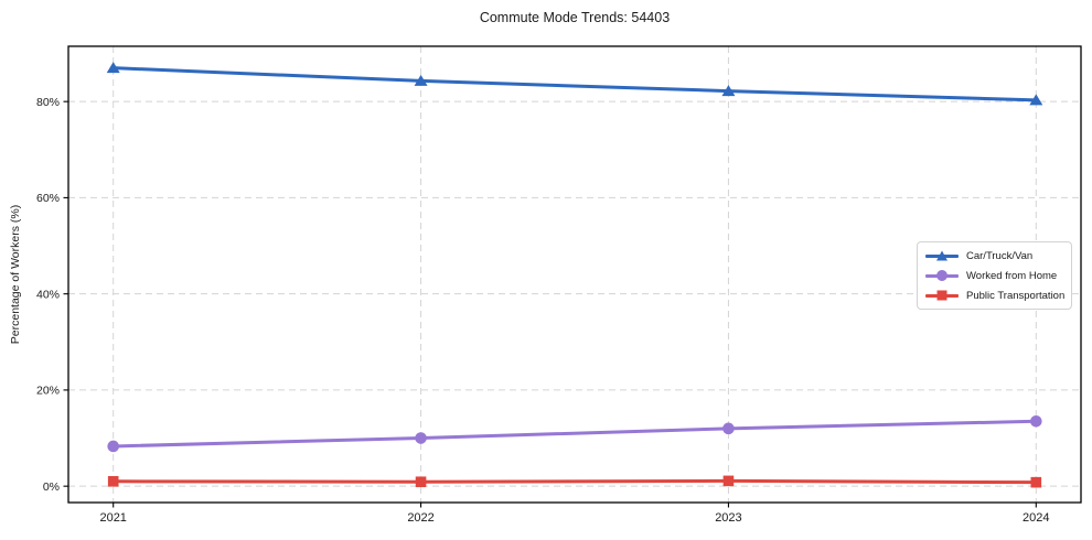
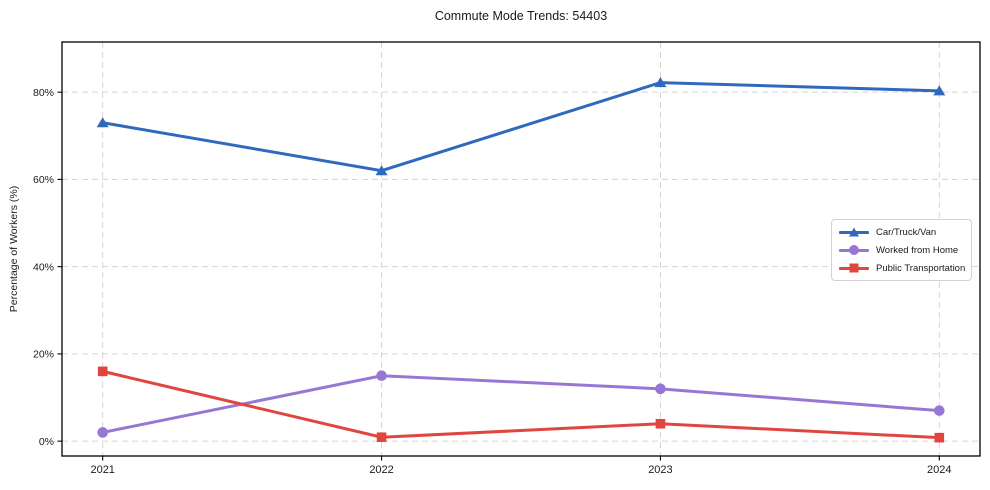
Car/Truck/Van/2021: 87% -> 73%
Worked from Home/2021: 8% -> 2%
Public Transportation/2021: 1% -> 16%
Car/Truck/Van/2022: 84% -> 62%
Worked from Home/2022: 10% -> 15%
Public Transportation/2023: 1% -> 4%
Worked from Home/2024: 14% -> 7%
